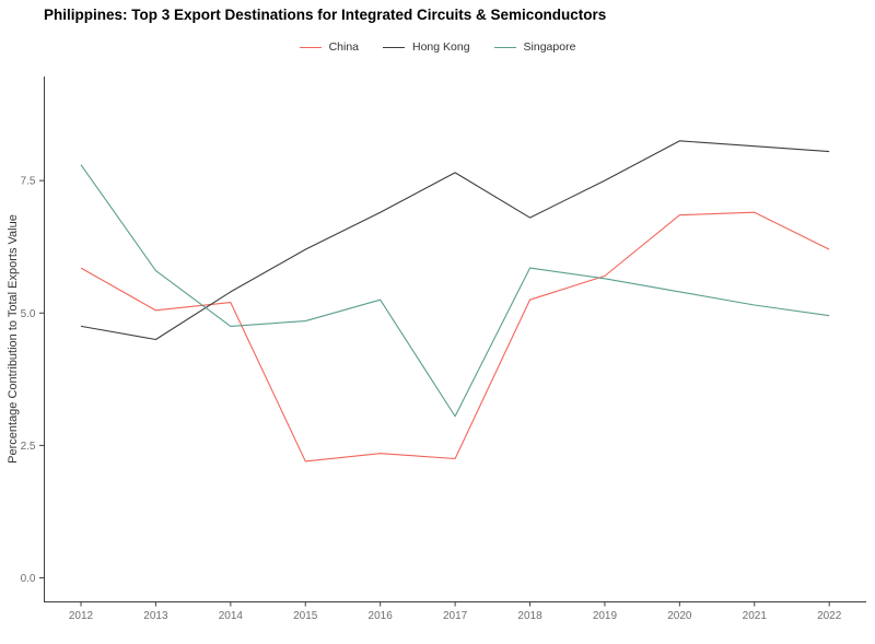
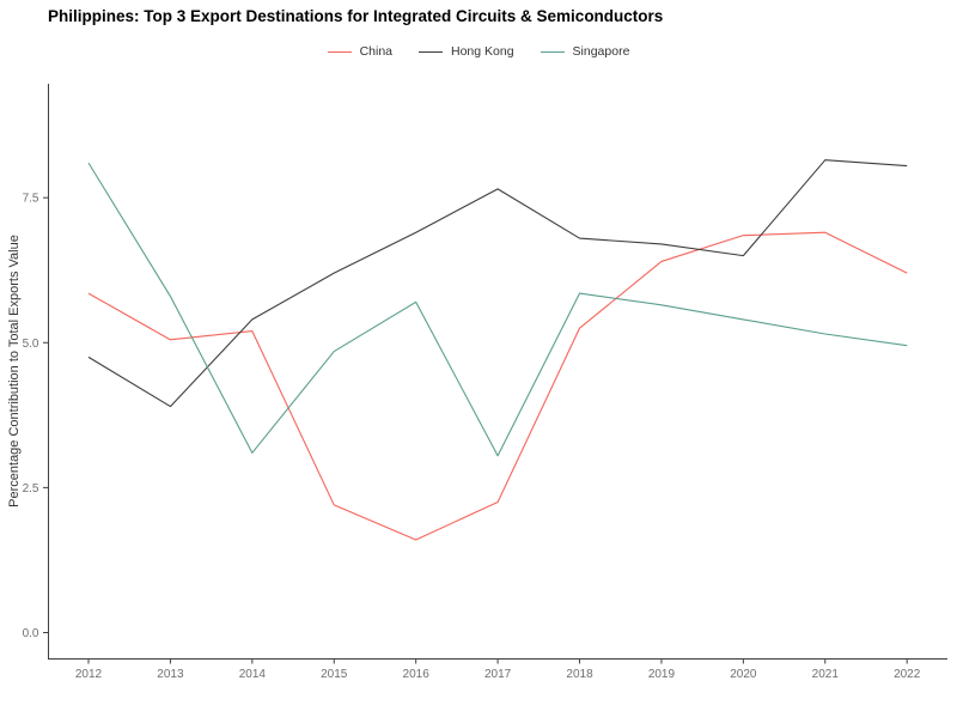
Singapore/2012: 7.8 -> 8.1
Hong Kong/2013: 4.5 -> 3.9
Singapore/2014: 4.8 -> 3.1
China/2016: 2.4 -> 1.6
Singapore/2016: 5.2 -> 5.7
China/2019: 5.7 -> 6.4
Hong Kong/2019: 7.5 -> 6.7
Hong Kong/2020: 8.2 -> 6.5
